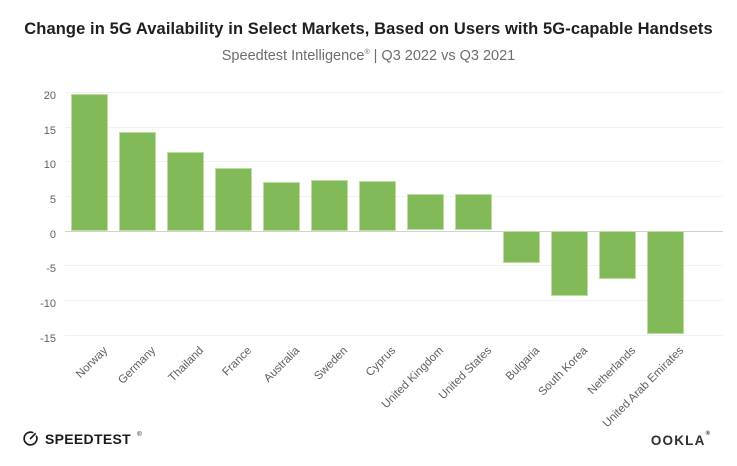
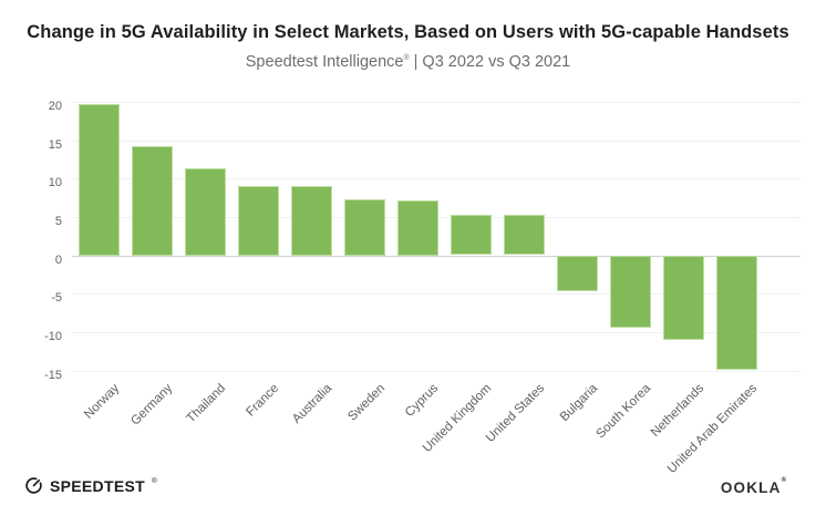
Australia: 7 -> 9
Netherlands: -7 -> -11
